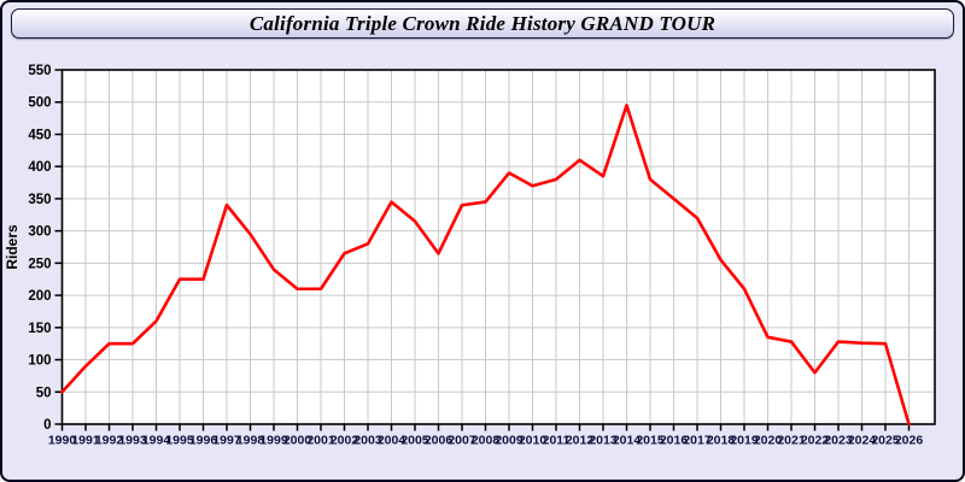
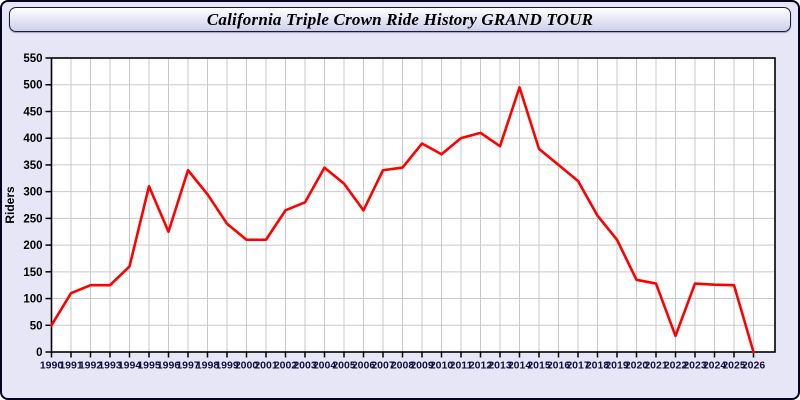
1991: 90 -> 110
1995: 220 -> 310
2011: 380 -> 400
2022: 80 -> 30
